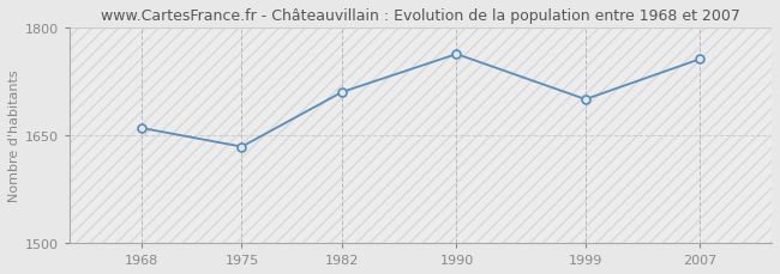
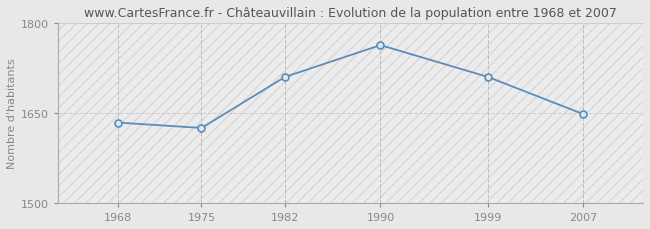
1968: 1660 -> 1634
1975: 1634 -> 1625
1999: 1700 -> 1710
2007: 1756 -> 1648
